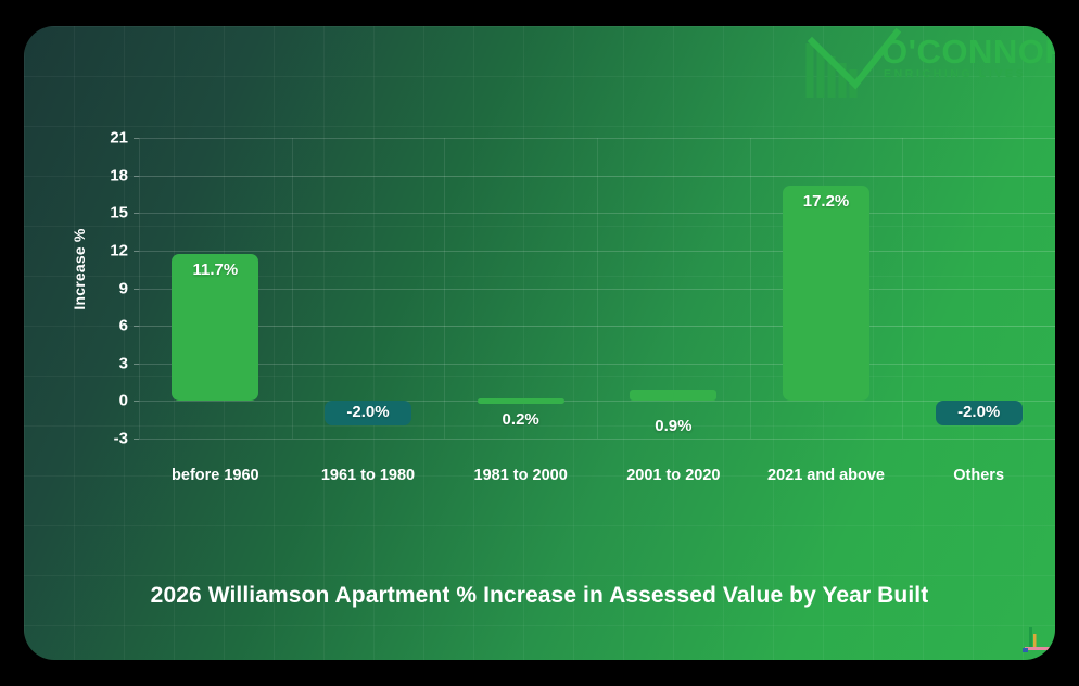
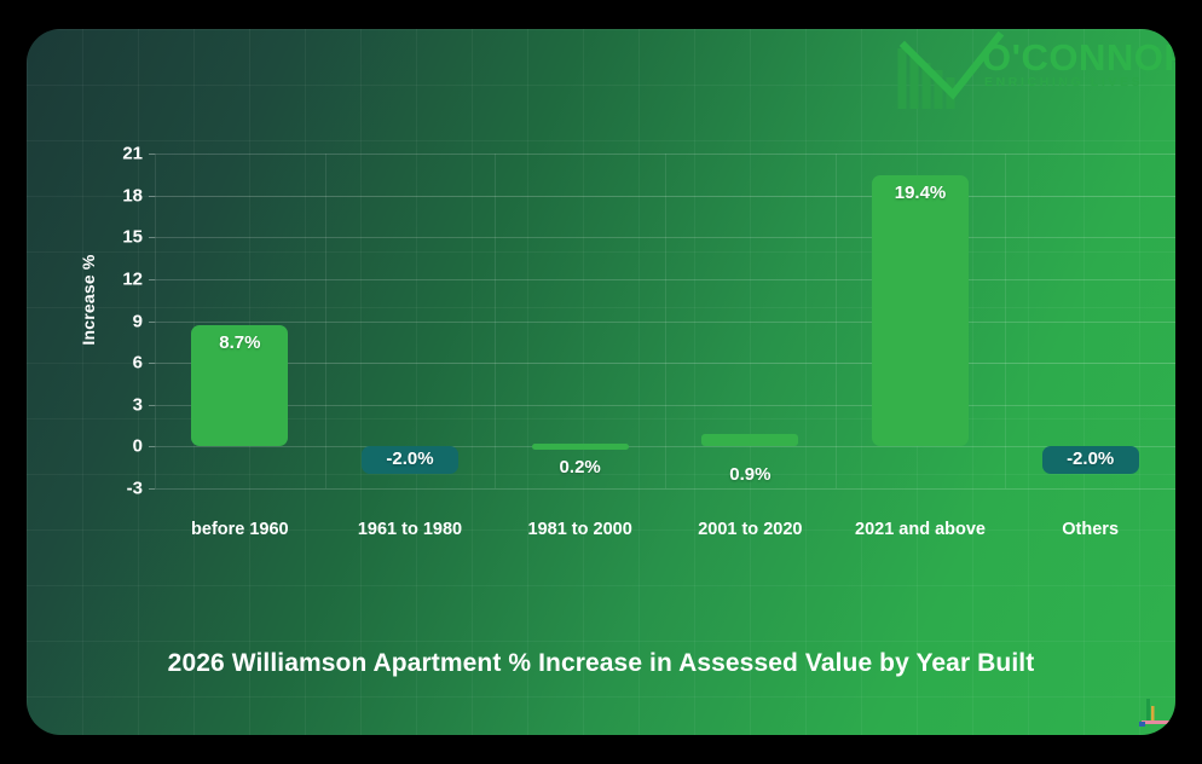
before 1960: 11.7% -> 8.7%
2021 and above: 17.2% -> 19.4%
